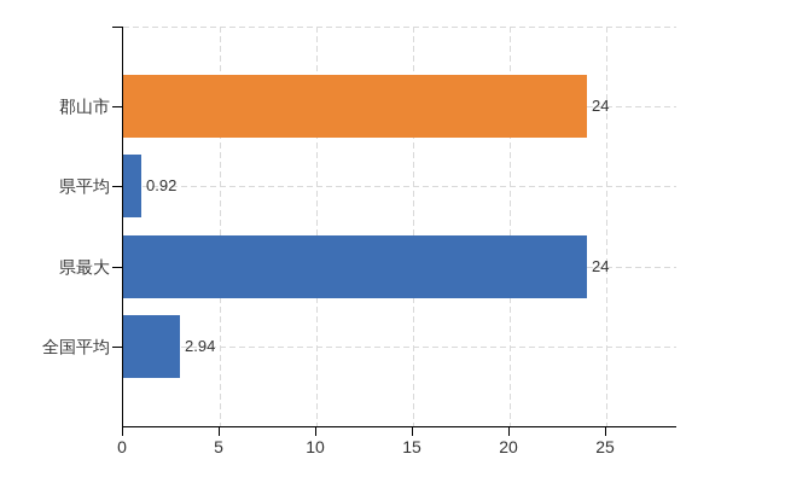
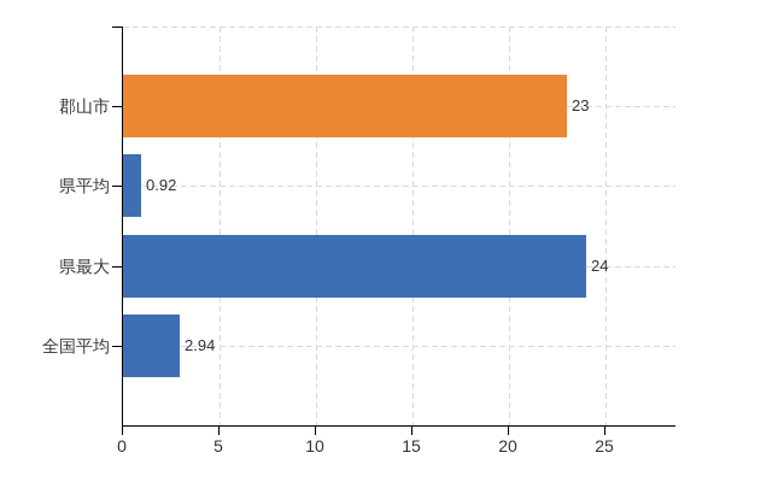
郡山市: 24 -> 23
